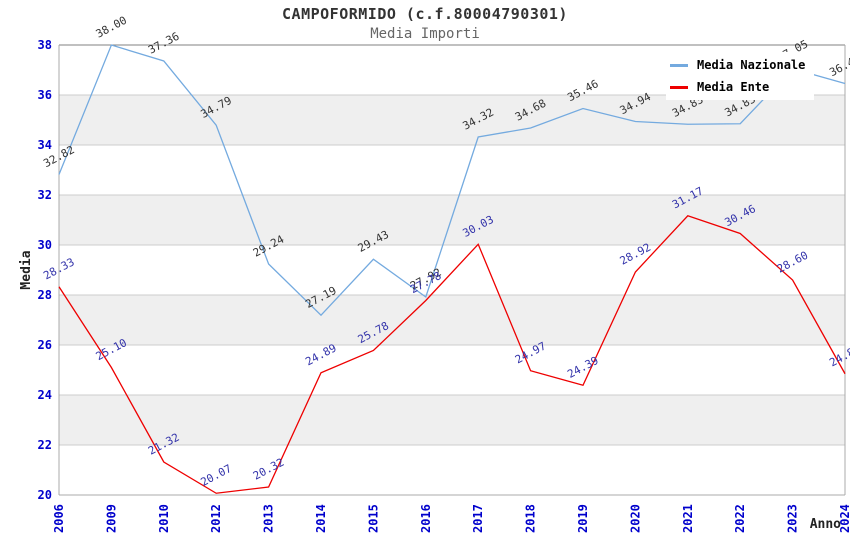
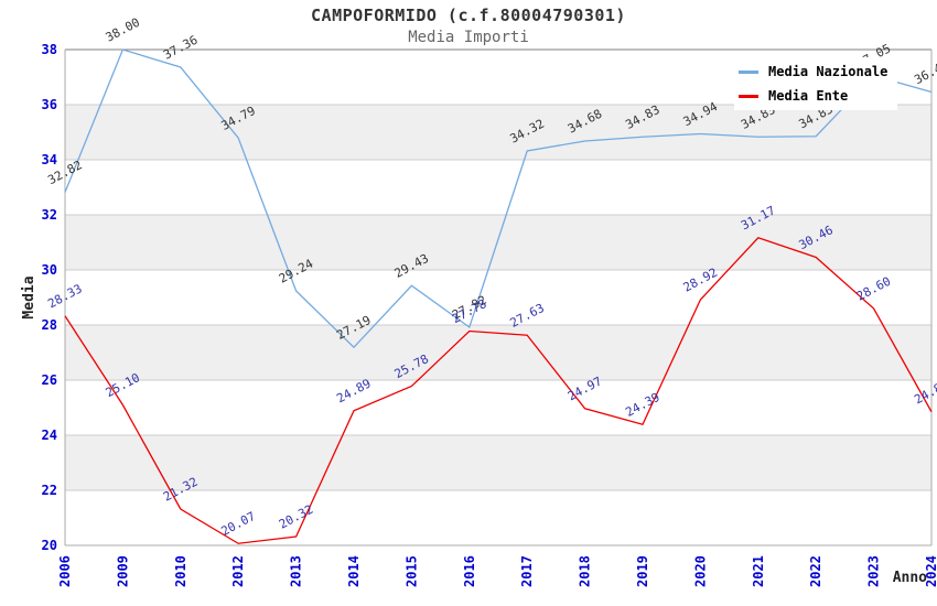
Media Ente/2017: 30.03 -> 27.63
Media Nazionale/2019: 35.46 -> 34.83
